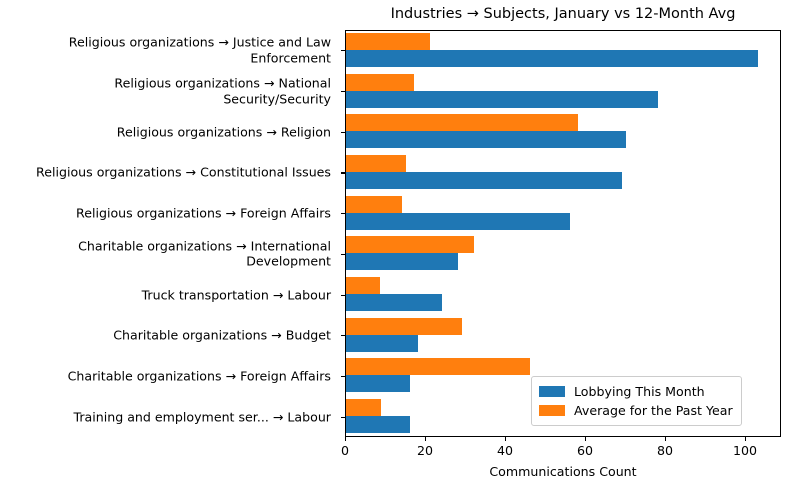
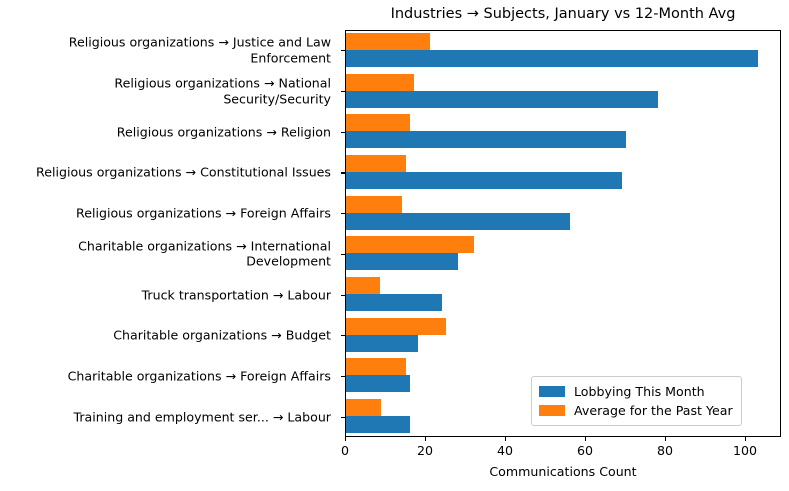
Average for the Past Year/Religious organizations → Religion: 58 -> 16
Average for the Past Year/Charitable organizations → Budget: 29 -> 25
Average for the Past Year/Charitable organizations → Foreign Affairs: 46 -> 15
